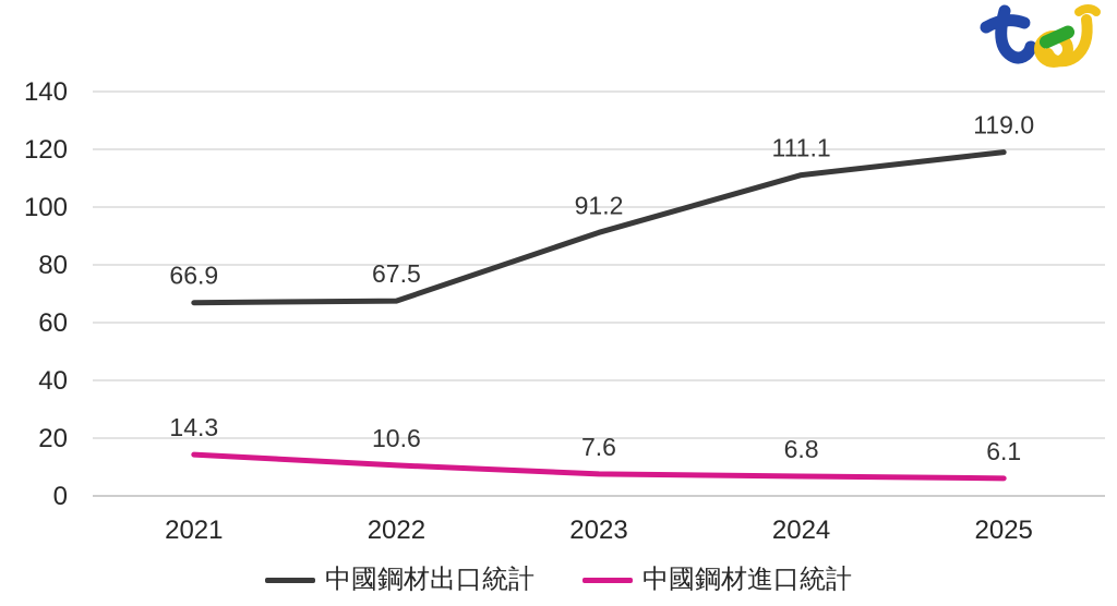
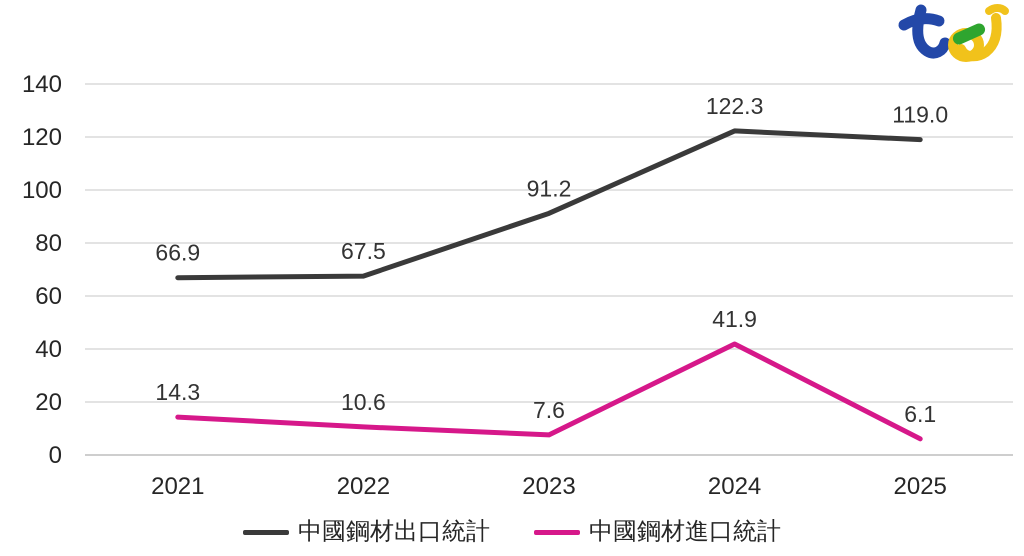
中國鋼材出口統計/2024: 111.1 -> 122.3
中國鋼材進口統計/2024: 6.8 -> 41.9
